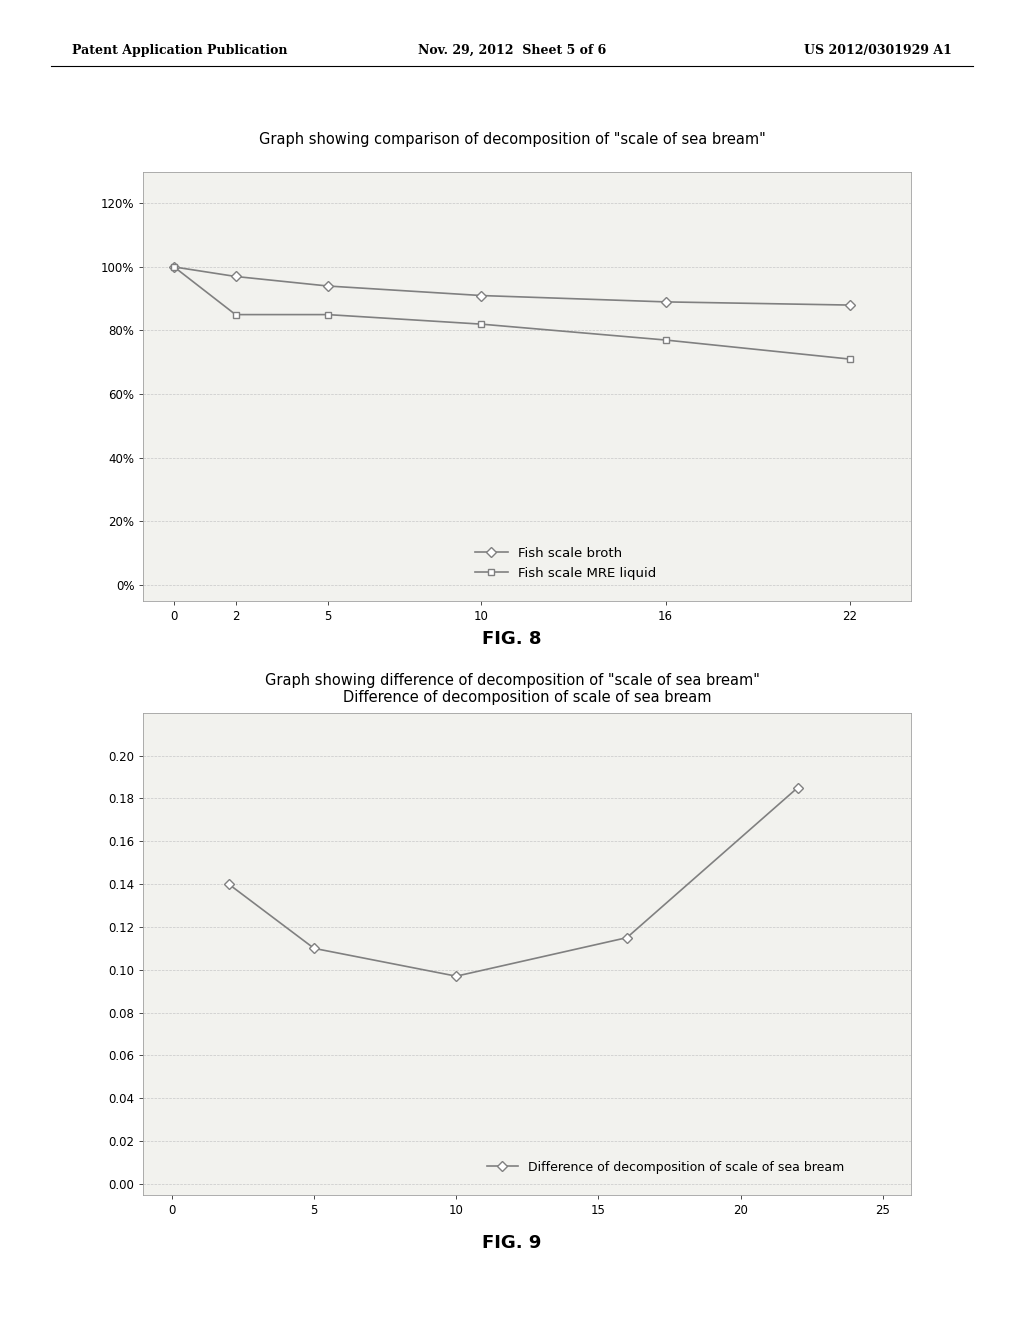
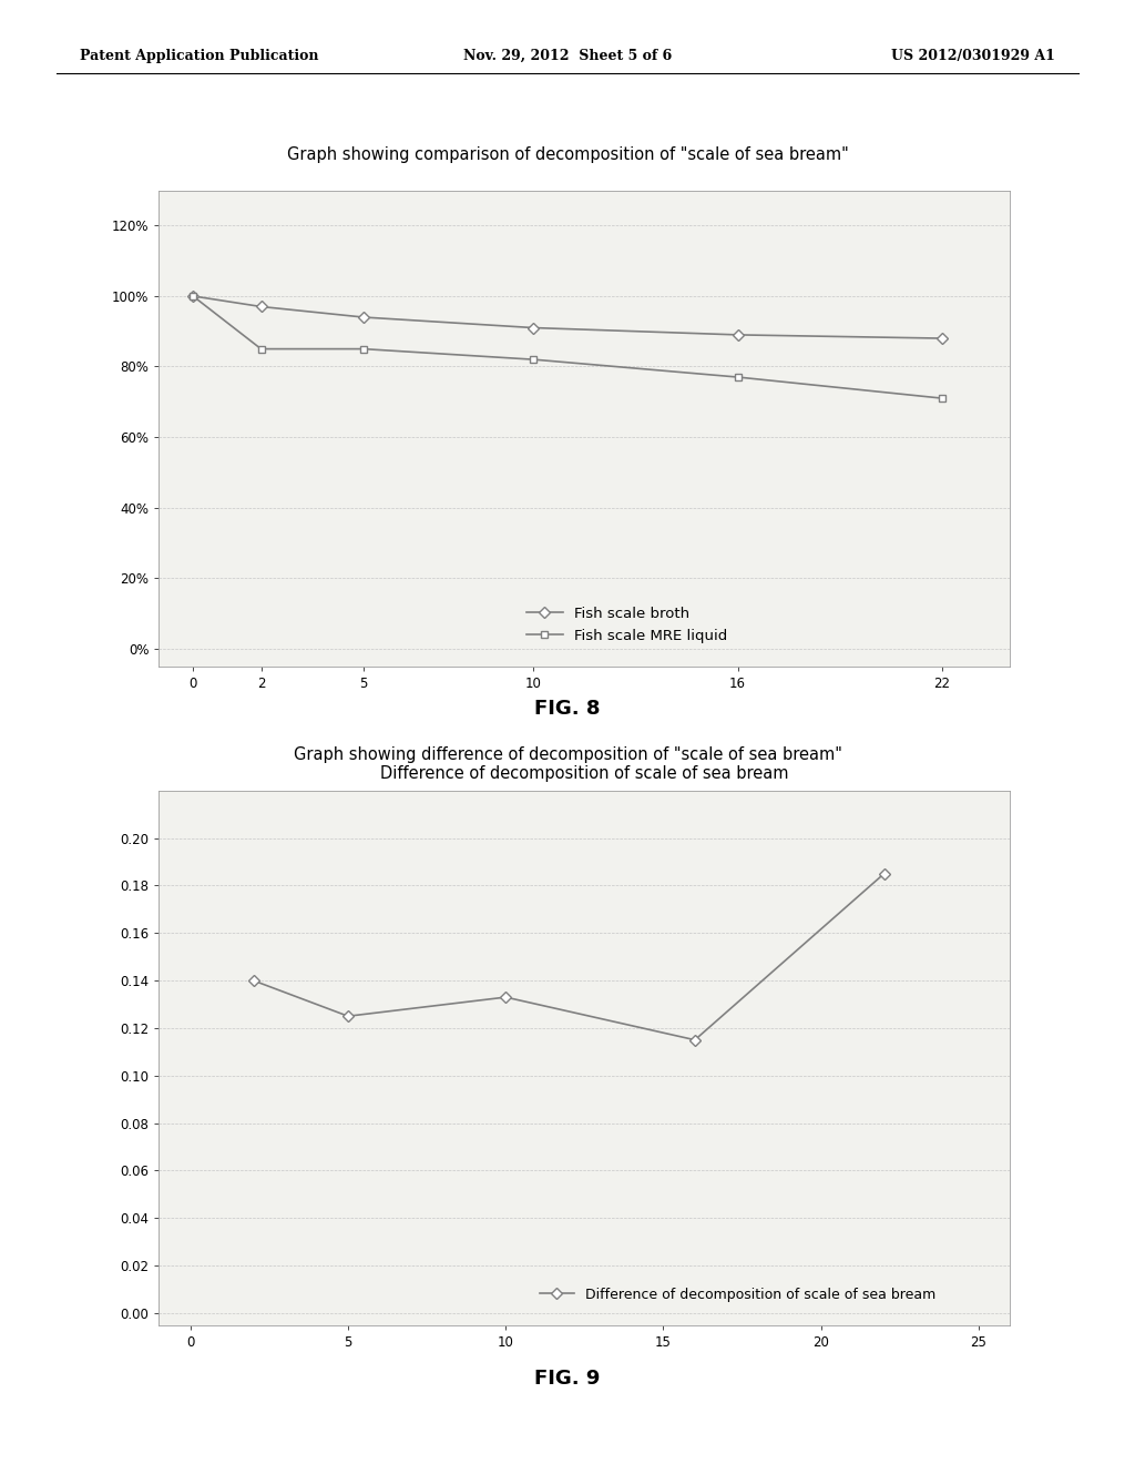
Difference of decomposition of scale of sea bream/5: 0.110 -> 0.125
Difference of decomposition of scale of sea bream/10: 0.097 -> 0.133
